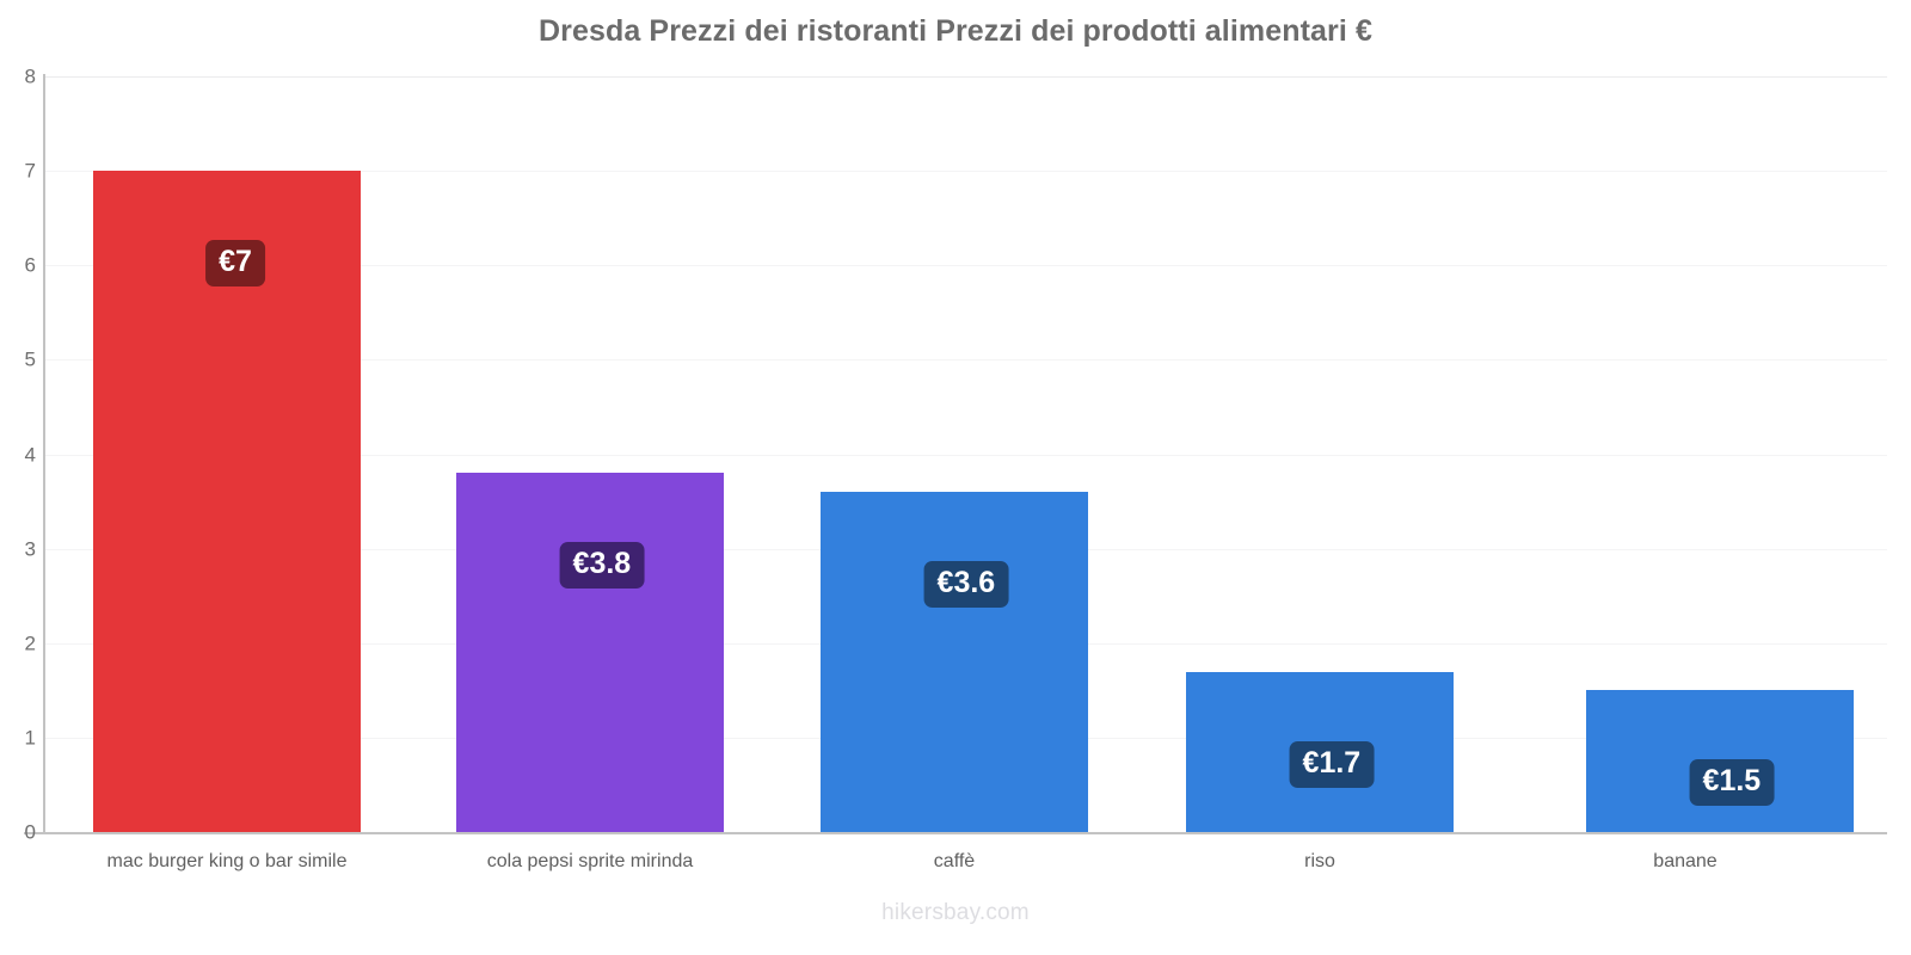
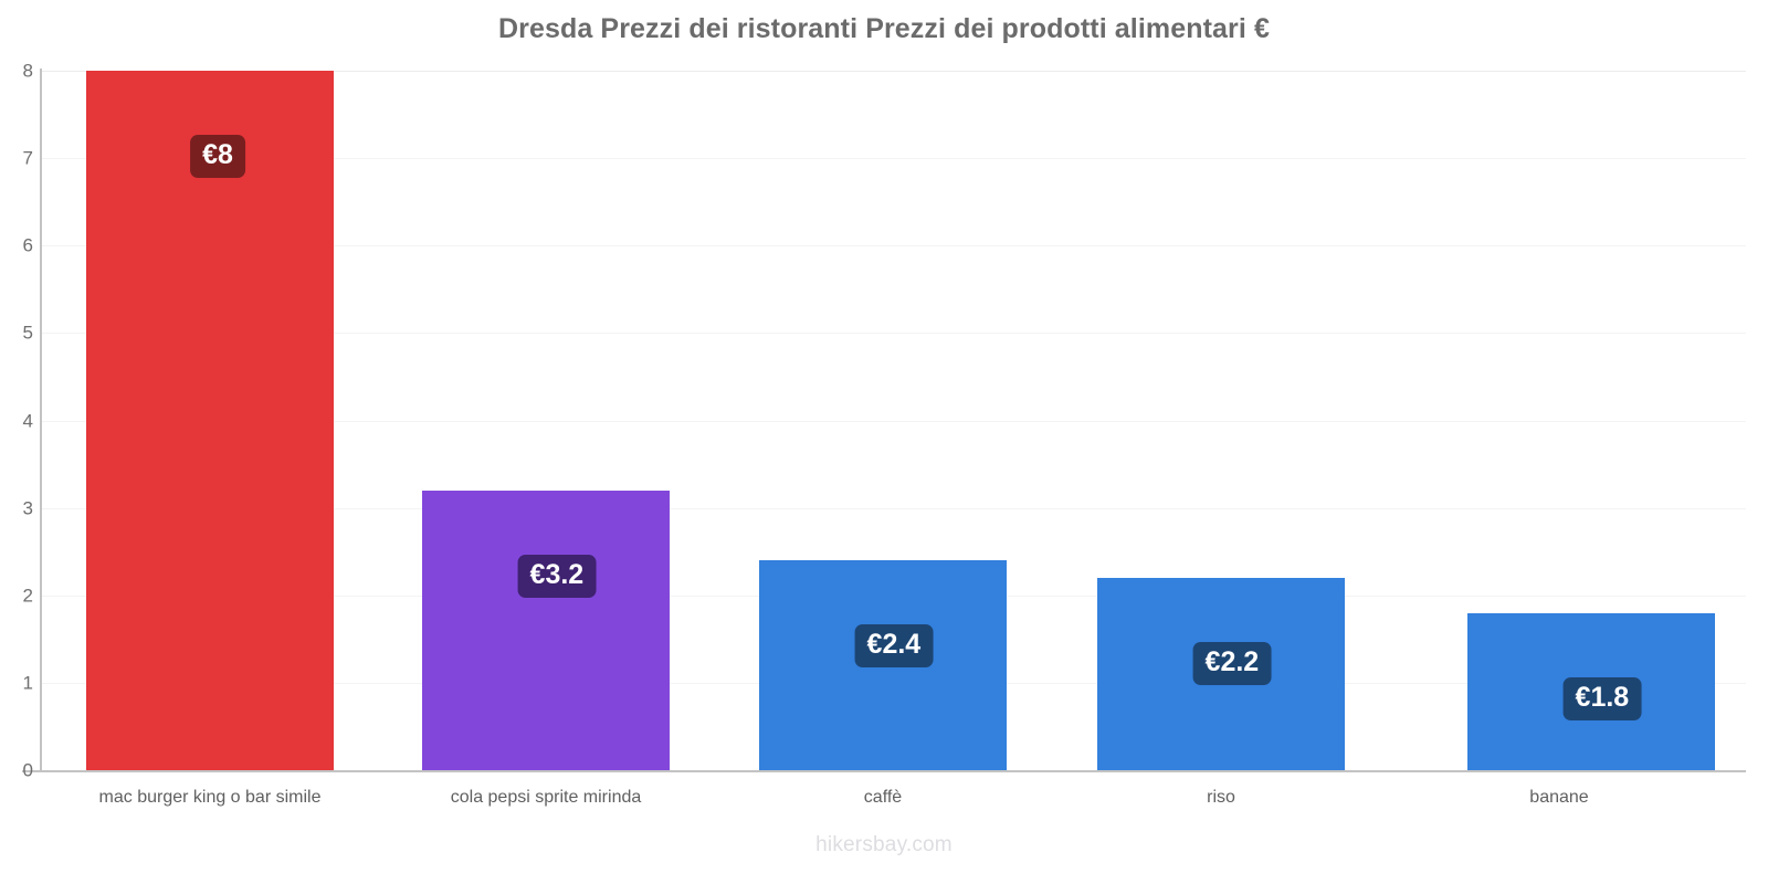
mac burger king o bar simile: €7 -> €8
cola pepsi sprite mirinda: €3.8 -> €3.2
caffè: €3.6 -> €2.4
riso: €1.7 -> €2.2
banane: €1.5 -> €1.8
